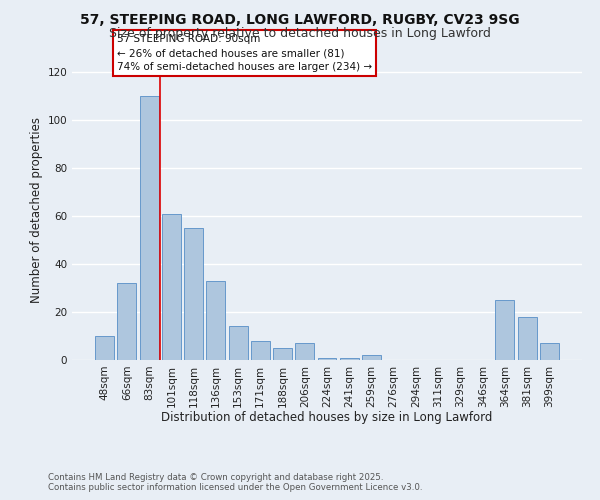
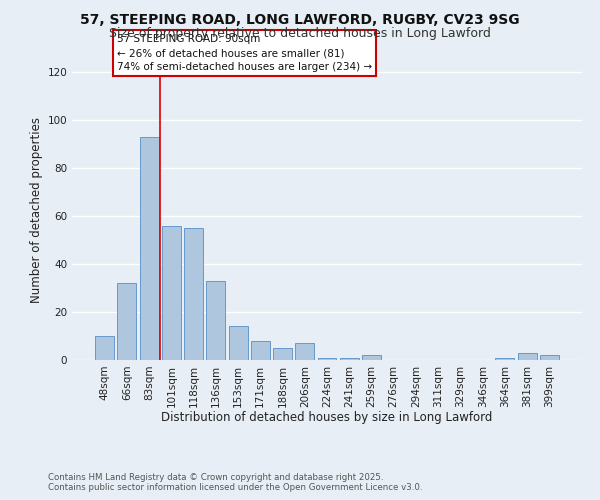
83sqm: 110 -> 93
101sqm: 61 -> 56
364sqm: 25 -> 1
381sqm: 18 -> 3
399sqm: 7 -> 2
